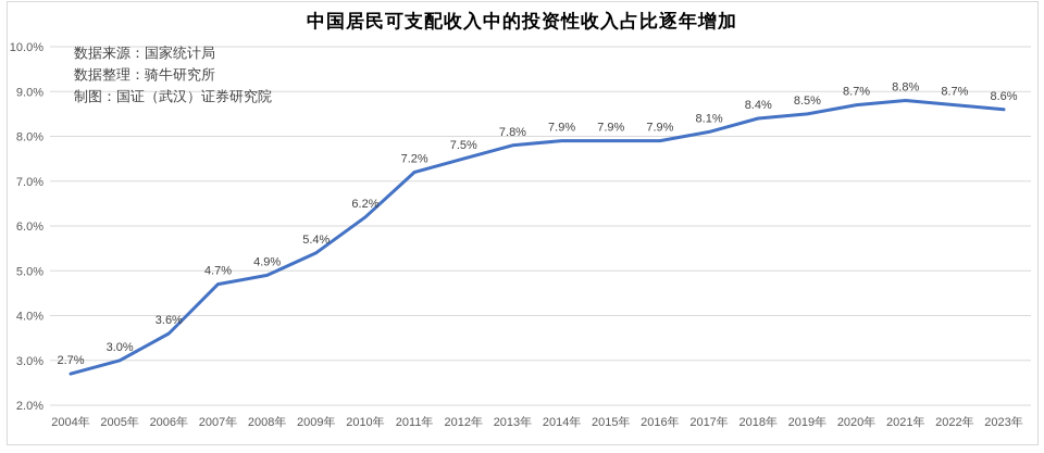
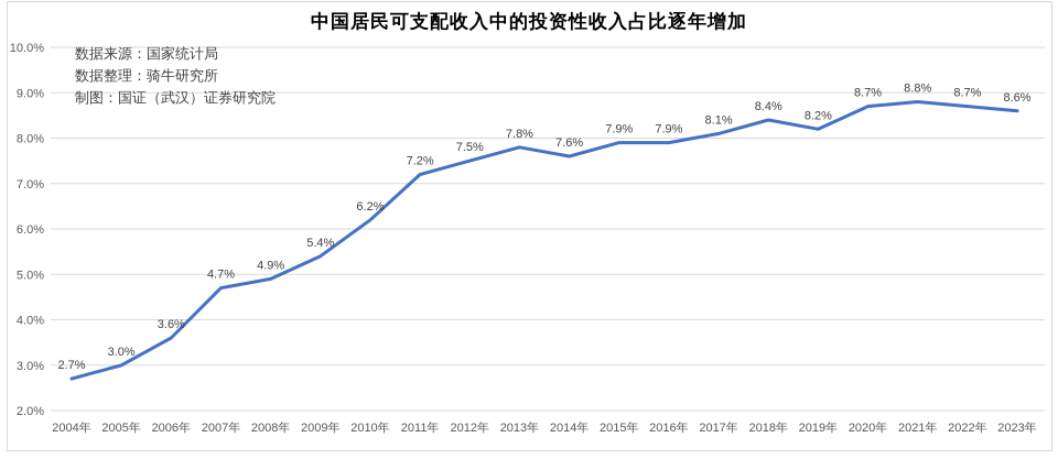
2014年: 7.9% -> 7.6%
2019年: 8.5% -> 8.2%
